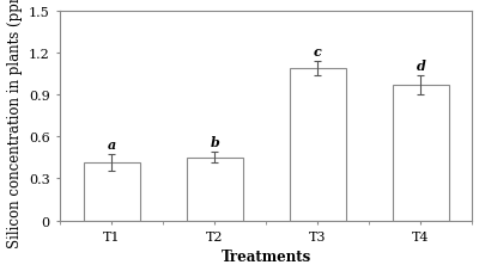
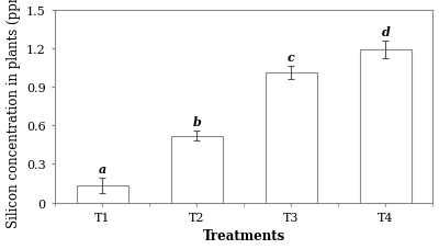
T1: 0.41 -> 0.13
T2: 0.45 -> 0.52
T3: 1.09 -> 1.01
T4: 0.97 -> 1.19
